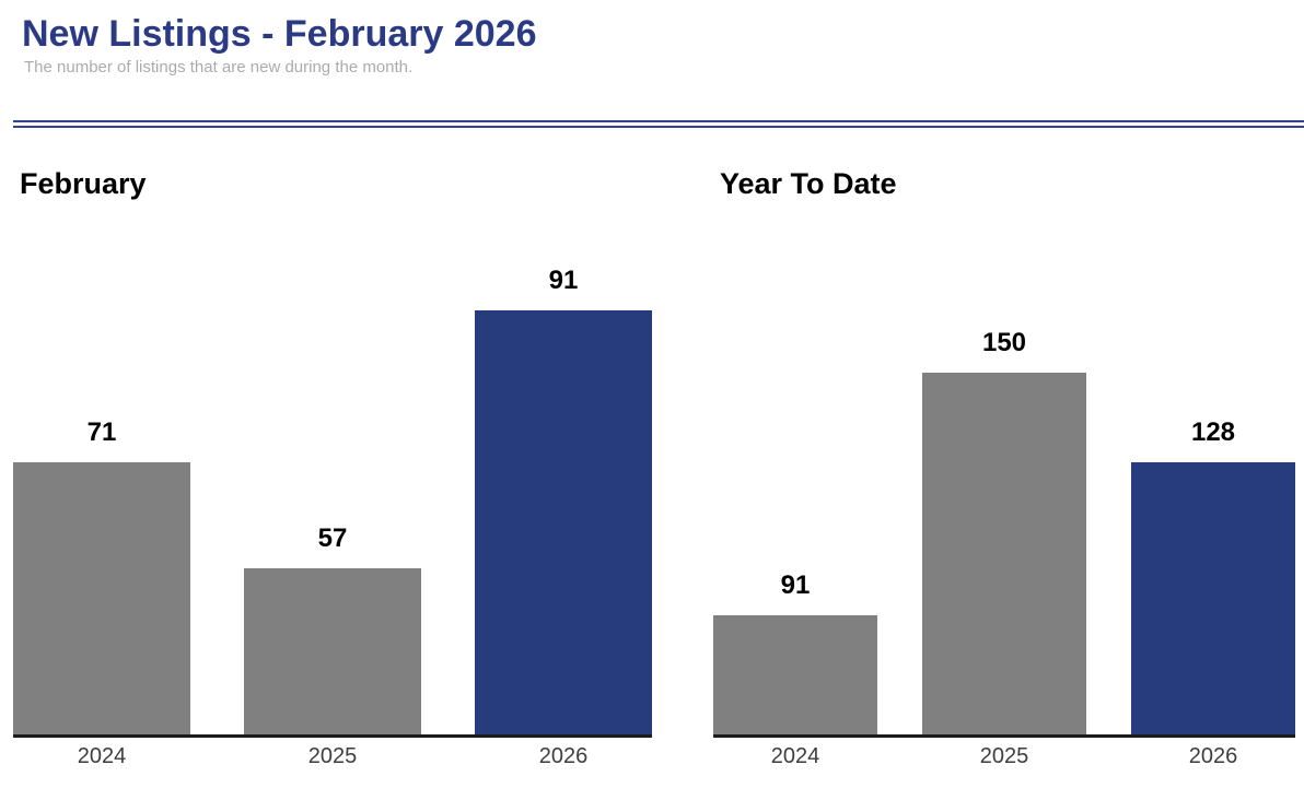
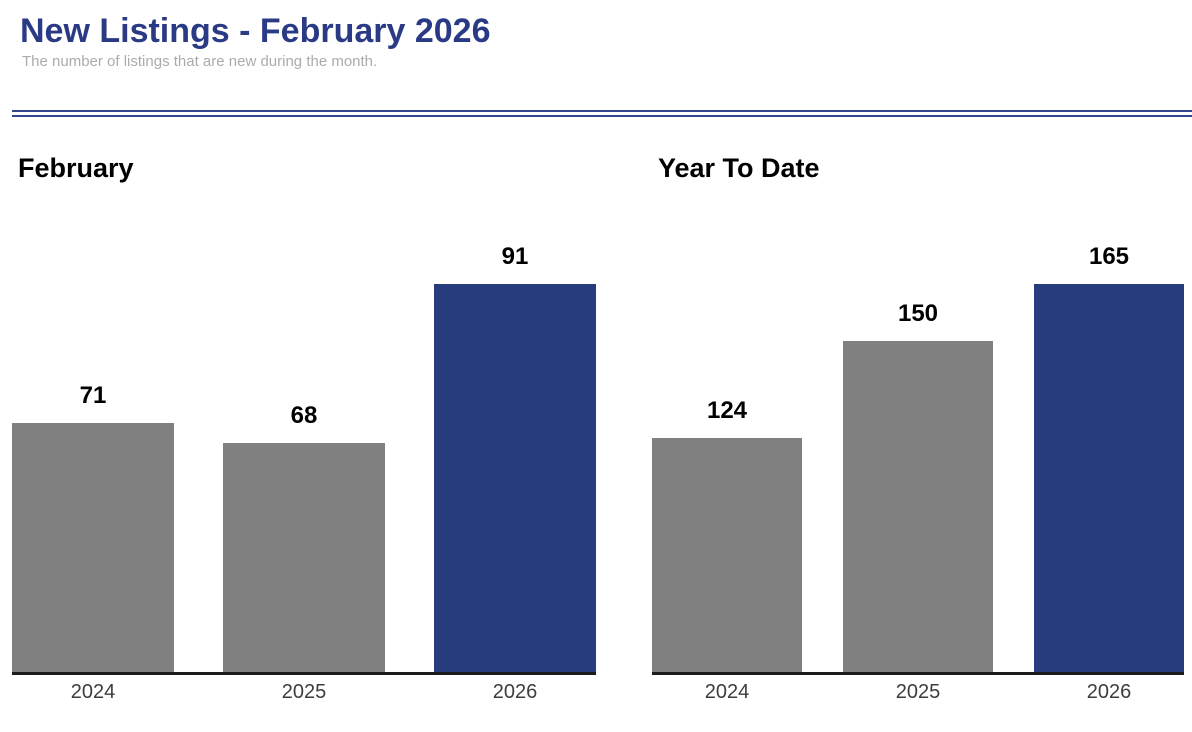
February/2025: 57 -> 68
Year To Date/2024: 91 -> 124
Year To Date/2026: 128 -> 165
